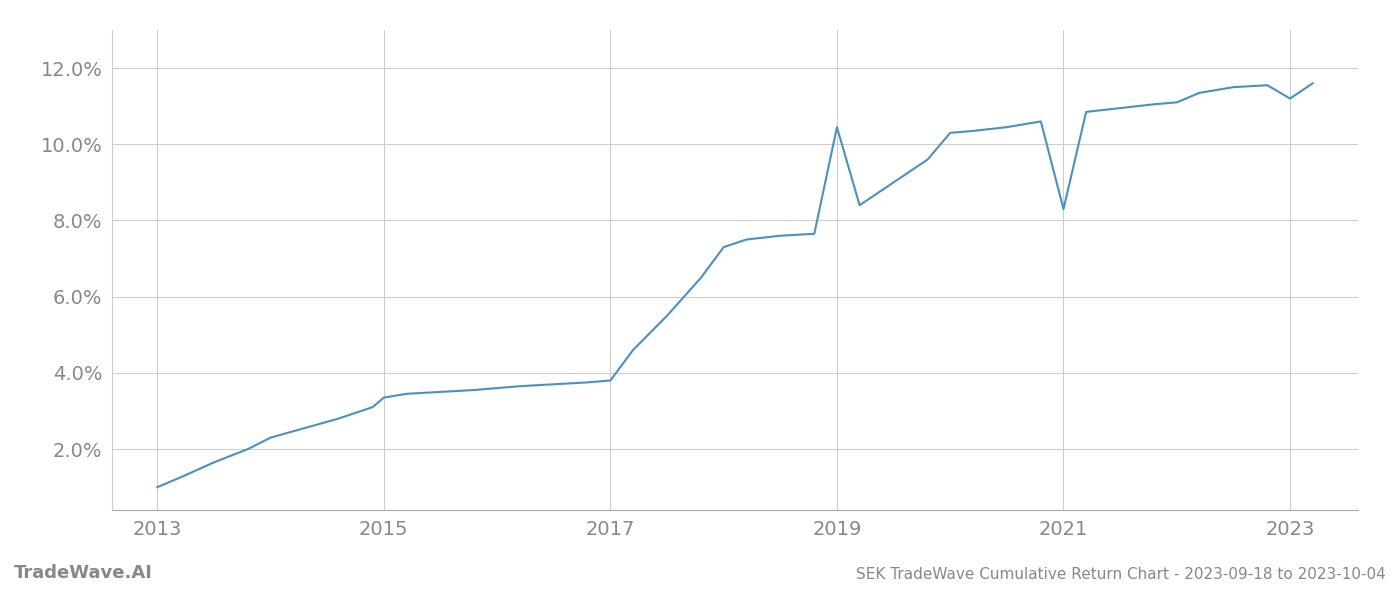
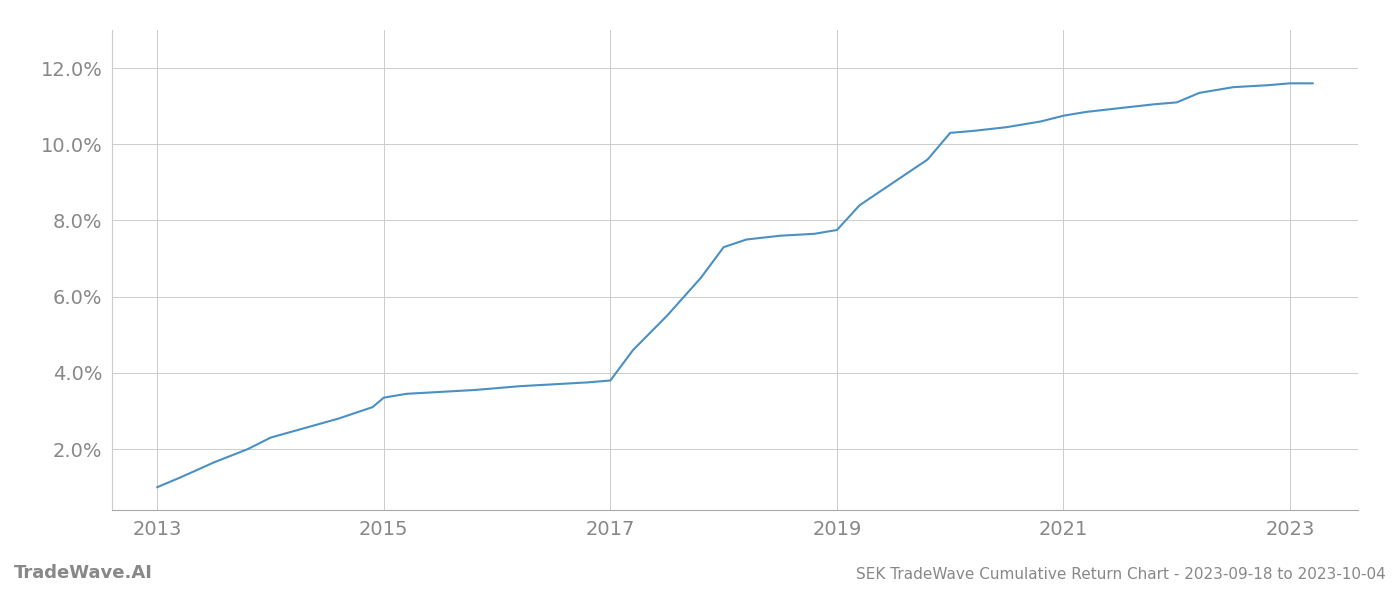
2019: 10.45% -> 7.75%
2021: 8.30% -> 10.75%
2023: 11.20% -> 11.60%
